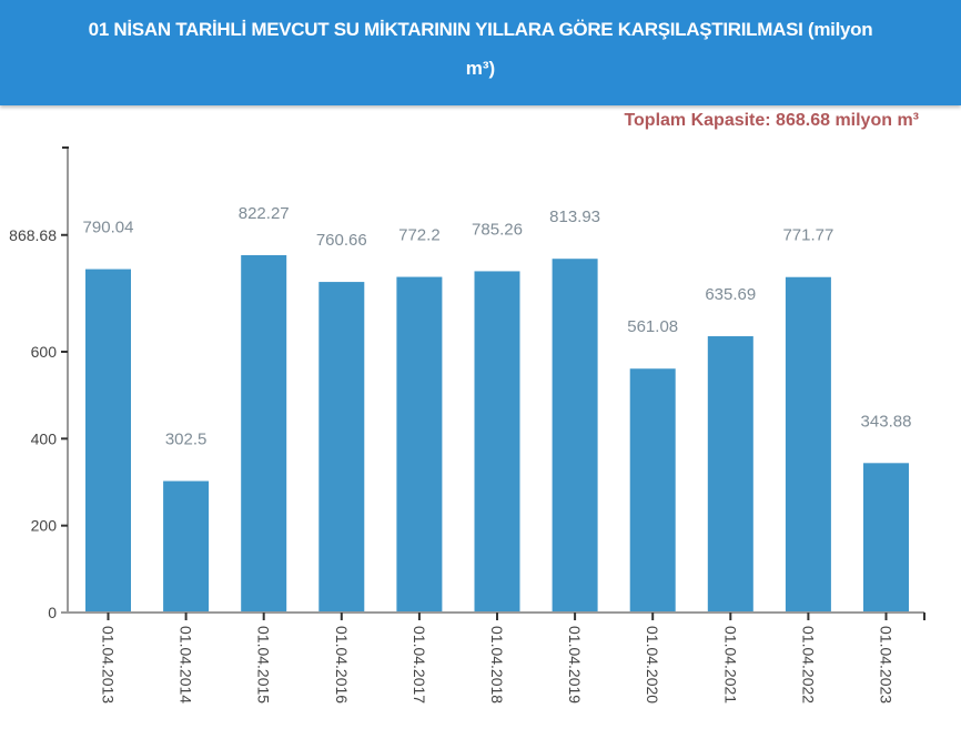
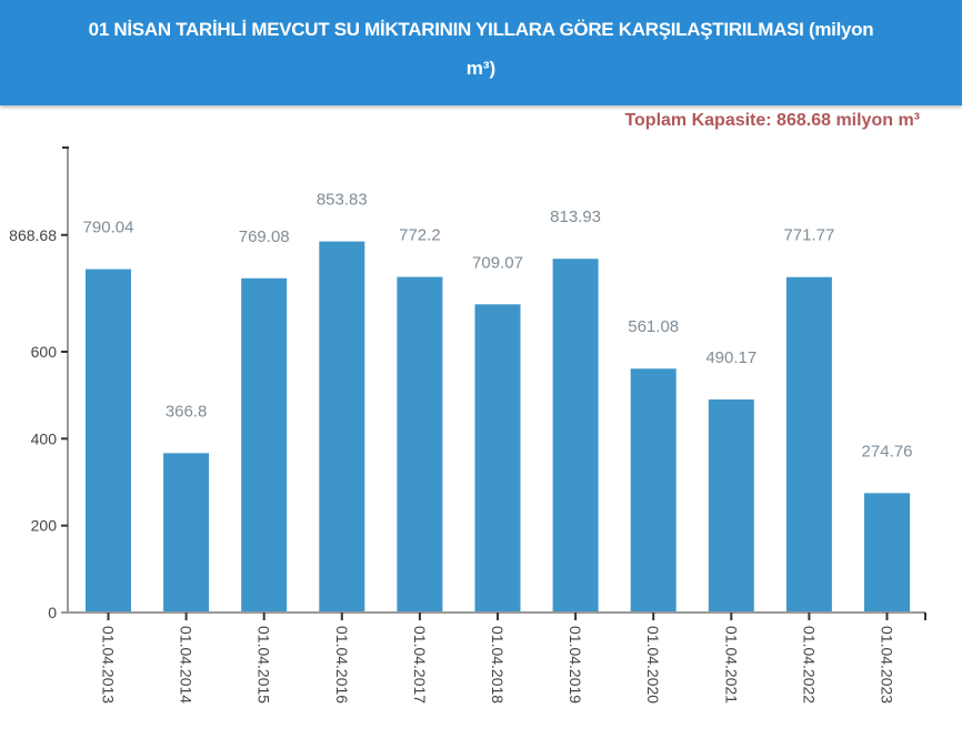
01.04.2014: 302.5 -> 366.8
01.04.2015: 822.27 -> 769.08
01.04.2016: 760.66 -> 853.83
01.04.2018: 785.26 -> 709.07
01.04.2021: 635.69 -> 490.17
01.04.2023: 343.88 -> 274.76
